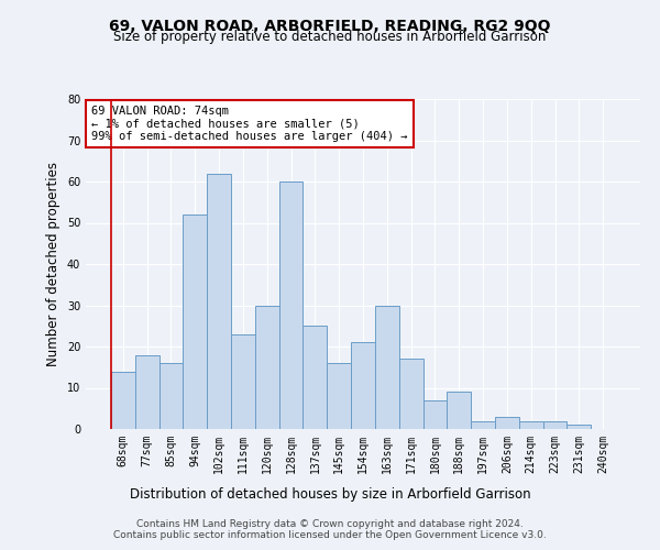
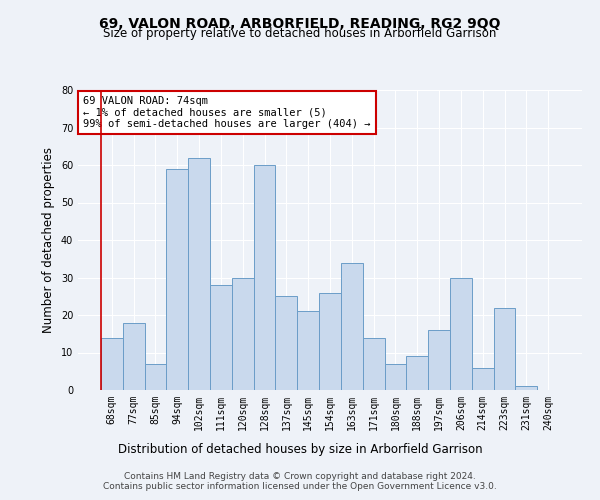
85sqm: 16 -> 7
94sqm: 52 -> 59
111sqm: 23 -> 28
145sqm: 16 -> 21
154sqm: 21 -> 26
163sqm: 30 -> 34
171sqm: 17 -> 14
197sqm: 2 -> 16
206sqm: 3 -> 30
214sqm: 2 -> 6
223sqm: 2 -> 22
